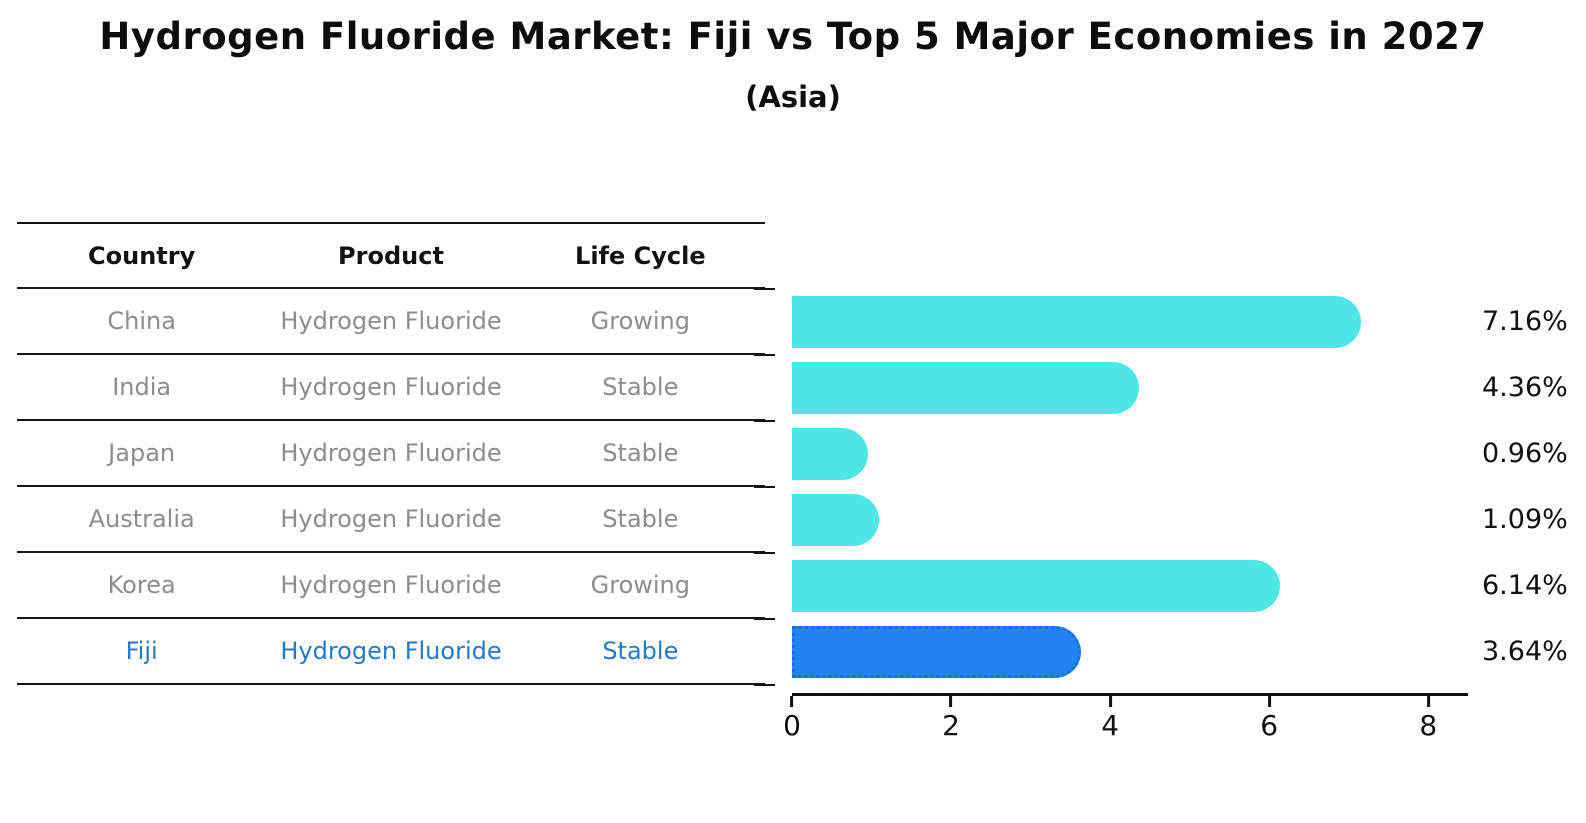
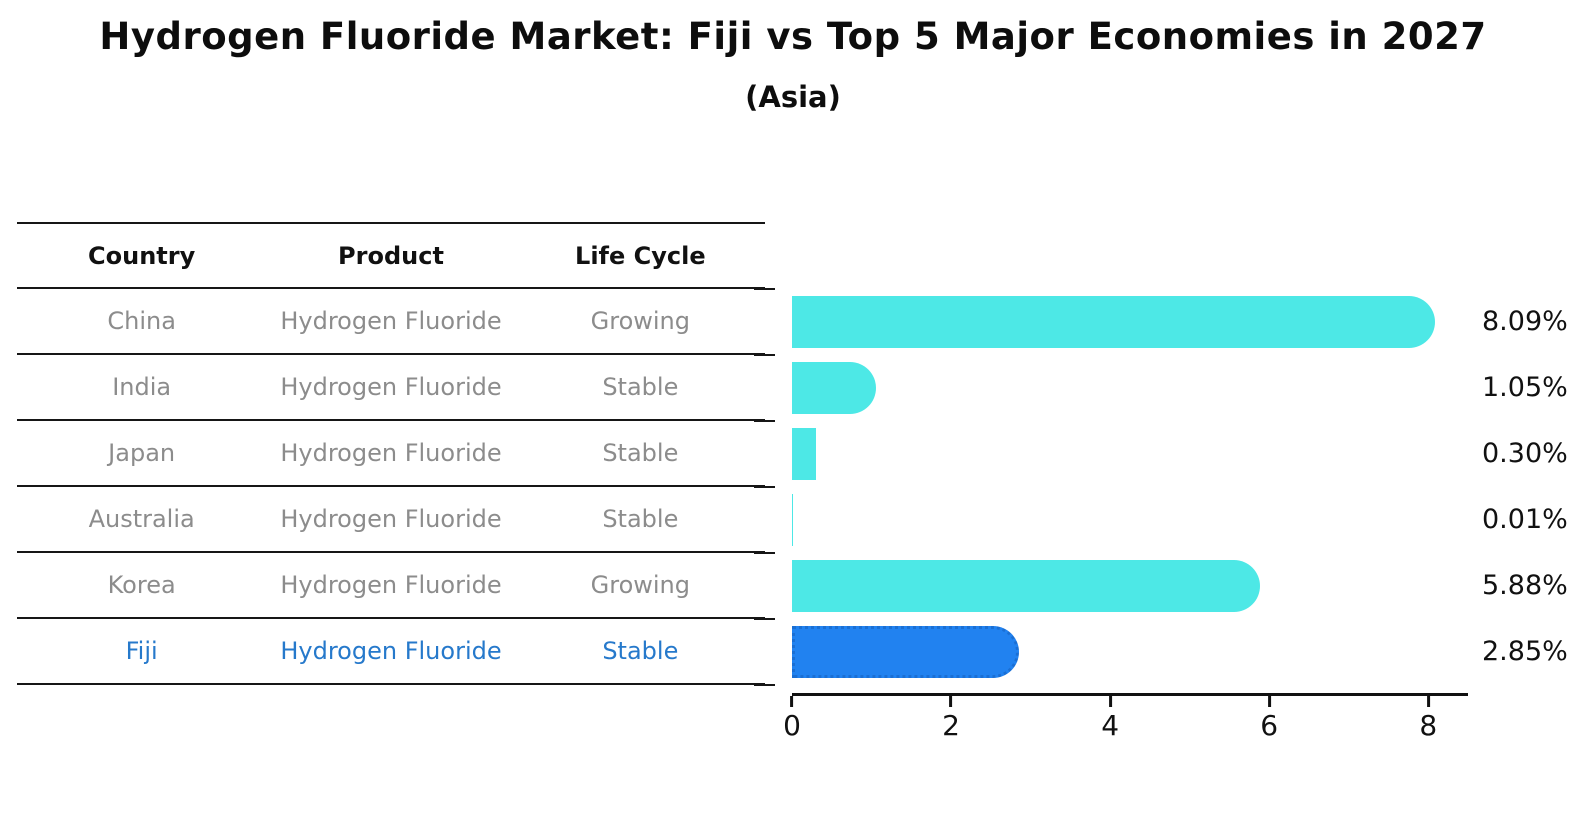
China: 7.16% -> 8.09%
India: 4.36% -> 1.05%
Japan: 0.96% -> 0.30%
Australia: 1.09% -> 0.01%
Korea: 6.14% -> 5.88%
Fiji: 3.64% -> 2.85%
